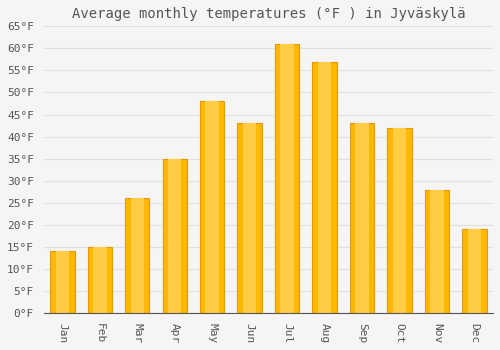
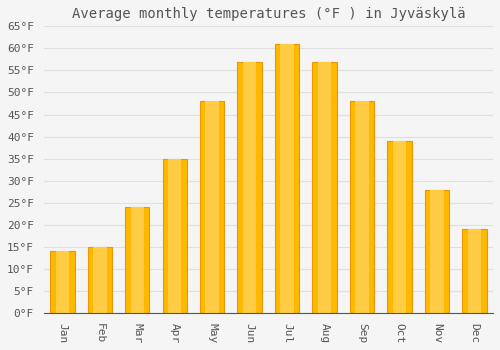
Mar: 26°F -> 24°F
Jun: 43°F -> 57°F
Sep: 43°F -> 48°F
Oct: 42°F -> 39°F
